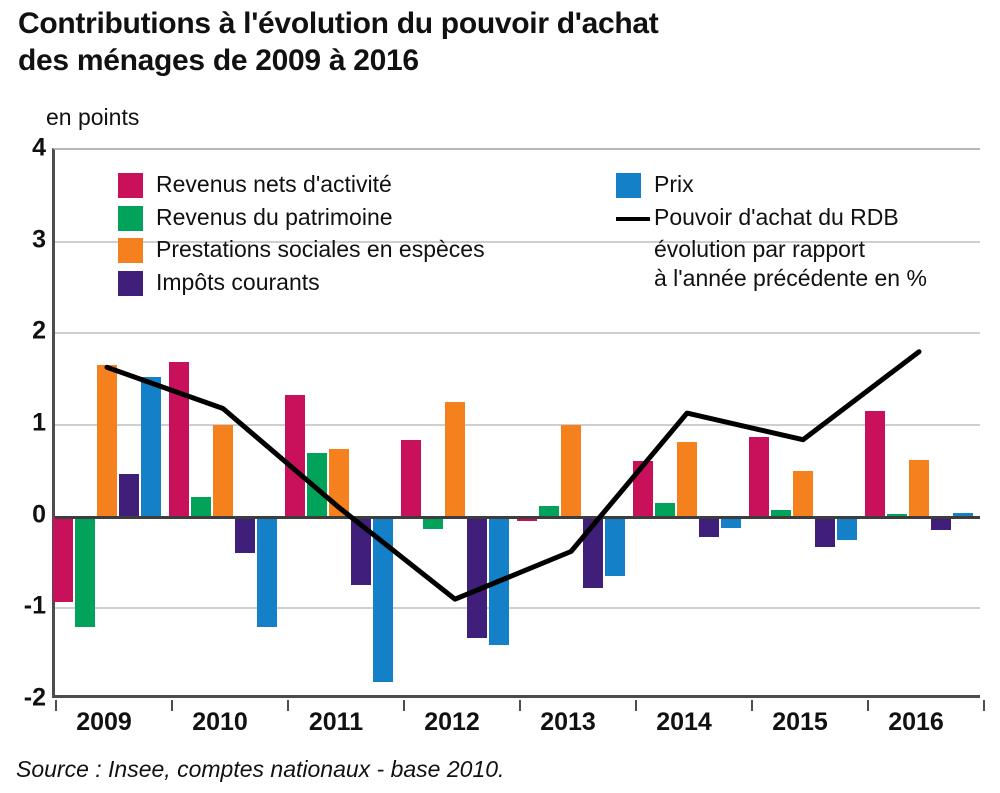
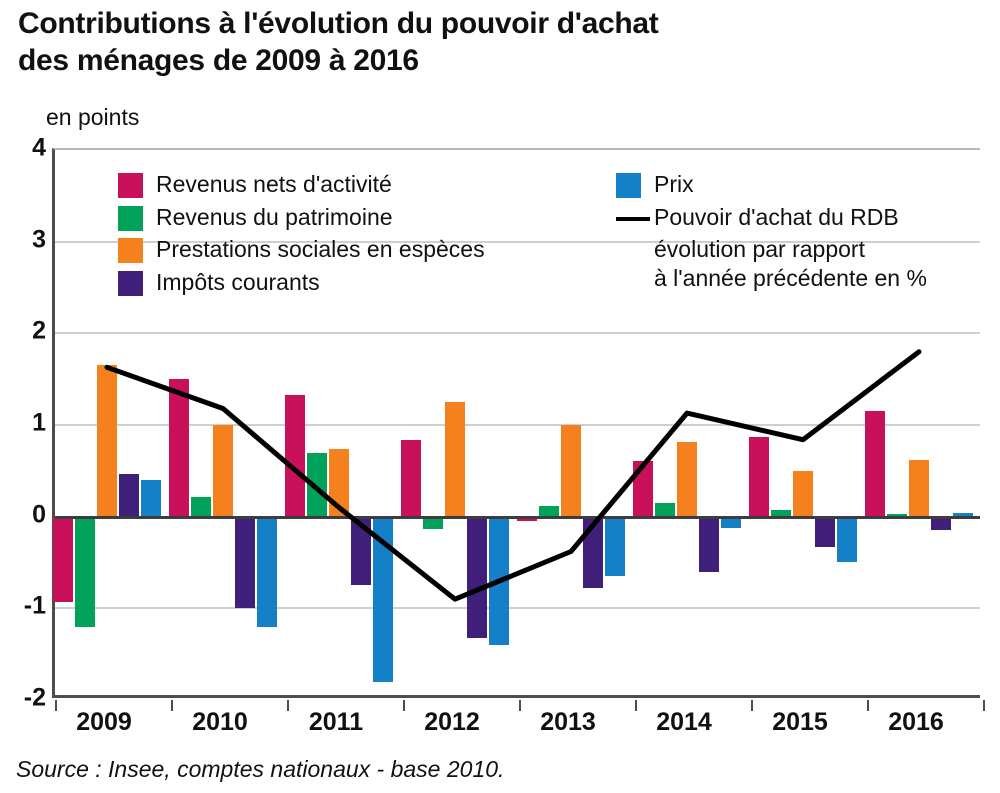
Prix/2009: 1.5 -> 0.4
Revenus nets d'activité/2010: 1.7 -> 1.5
Impôts courants/2010: -0.4 -> -1.0
Impôts courants/2014: -0.2 -> -0.6
Prix/2015: -0.2 -> -0.5
